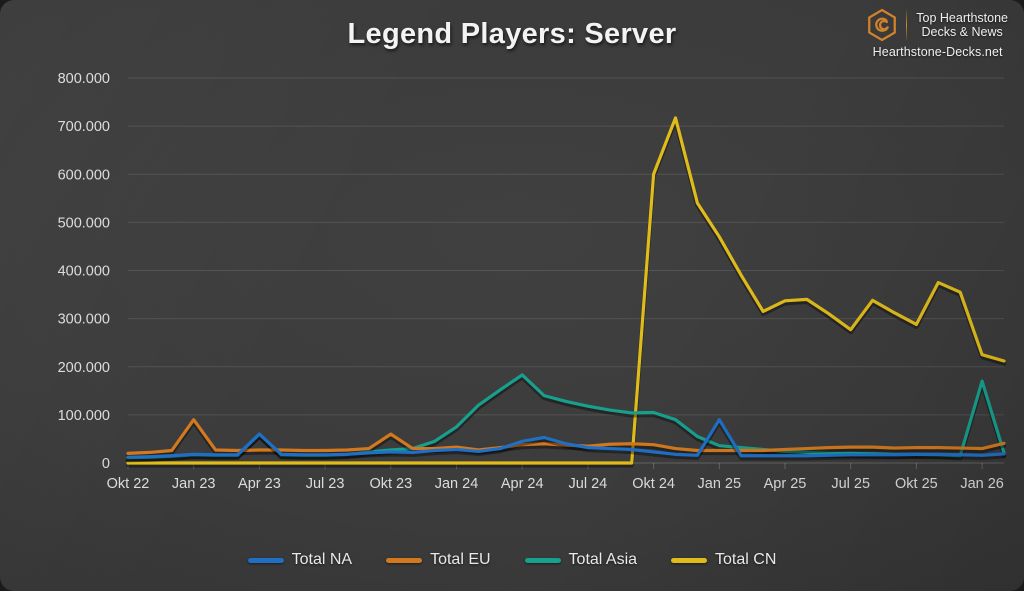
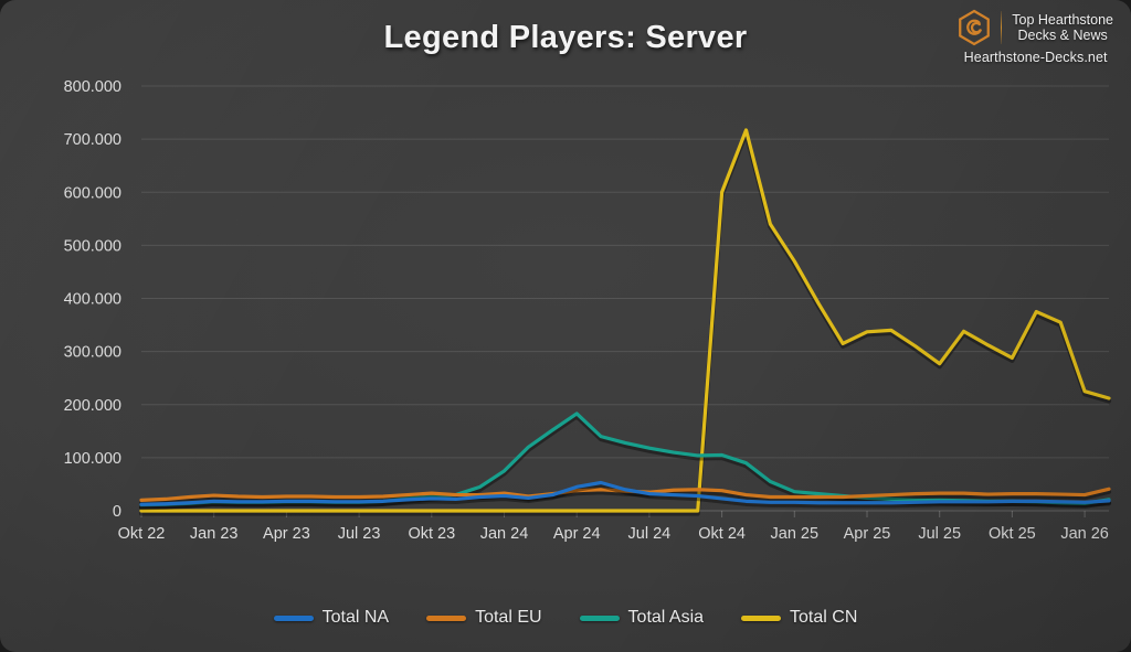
Total EU/Jan 23: 90000 -> 30000
Total NA/Apr 23: 60000 -> 20000
Total Asia/Apr 23: 60000 -> 20000
Total EU/Okt 23: 60000 -> 30000
Total NA/Jan 25: 90000 -> 20000
Total Asia/Jan 26: 170000 -> 10000
